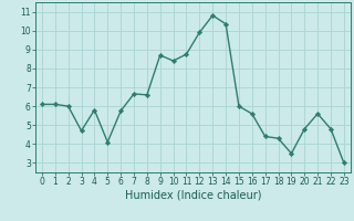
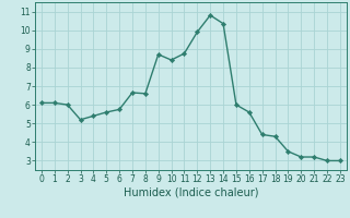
3: 4.7 -> 5.2
4: 5.8 -> 5.4
5: 4.1 -> 5.6
20: 4.8 -> 3.2
21: 5.6 -> 3.2
22: 4.8 -> 3.0
